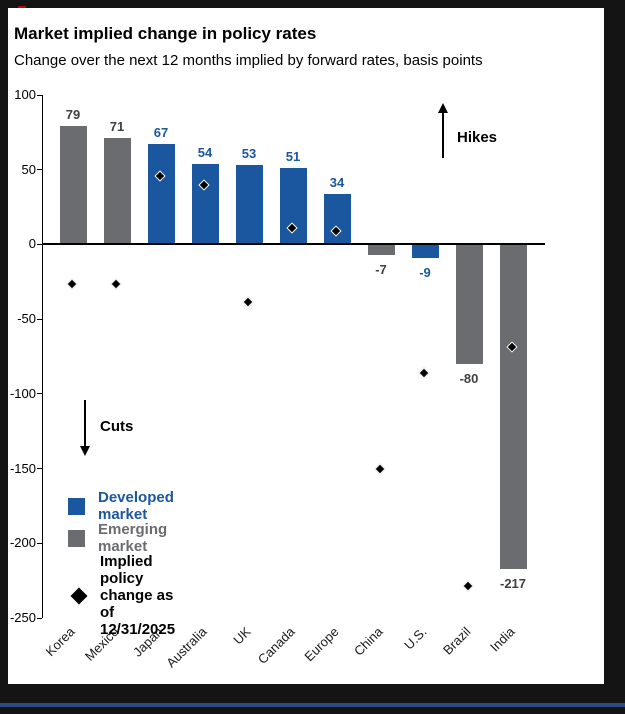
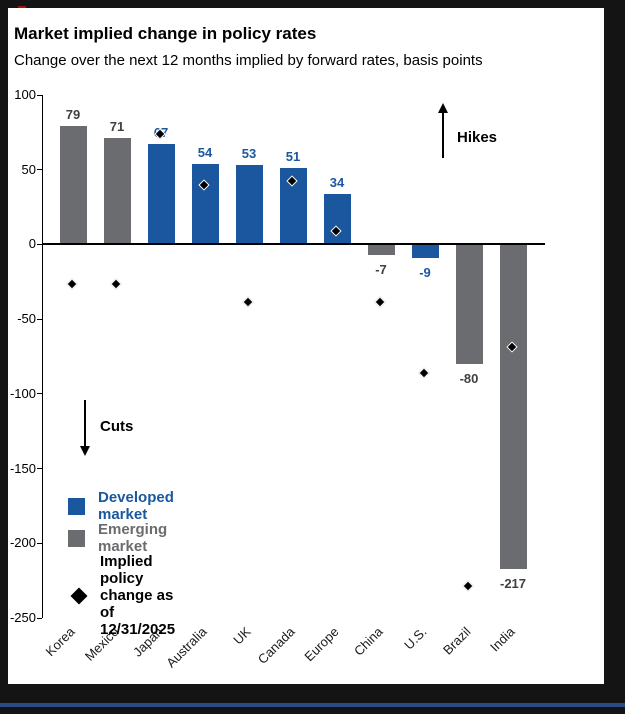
Implied policy change as of 12/31/2025/Japan: 45 -> 73
Implied policy change as of 12/31/2025/Canada: 10 -> 42
Implied policy change as of 12/31/2025/China: -151 -> -39
